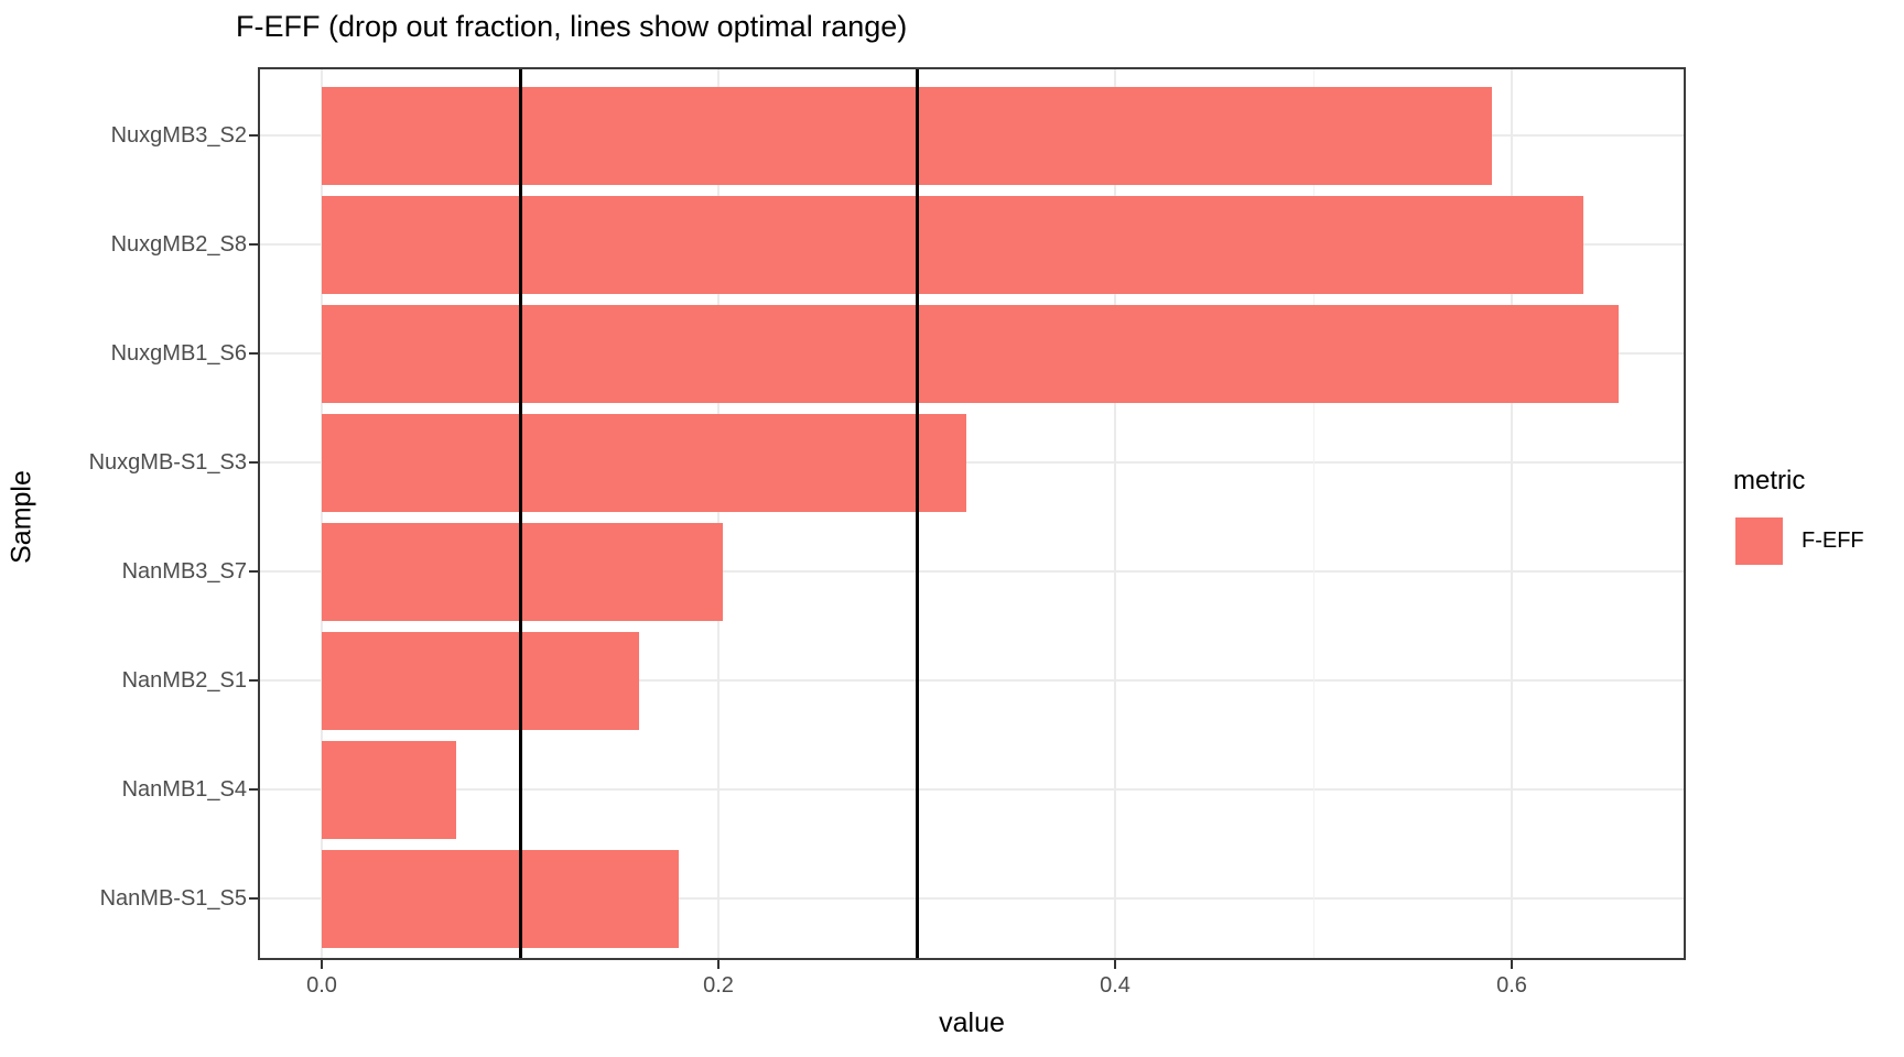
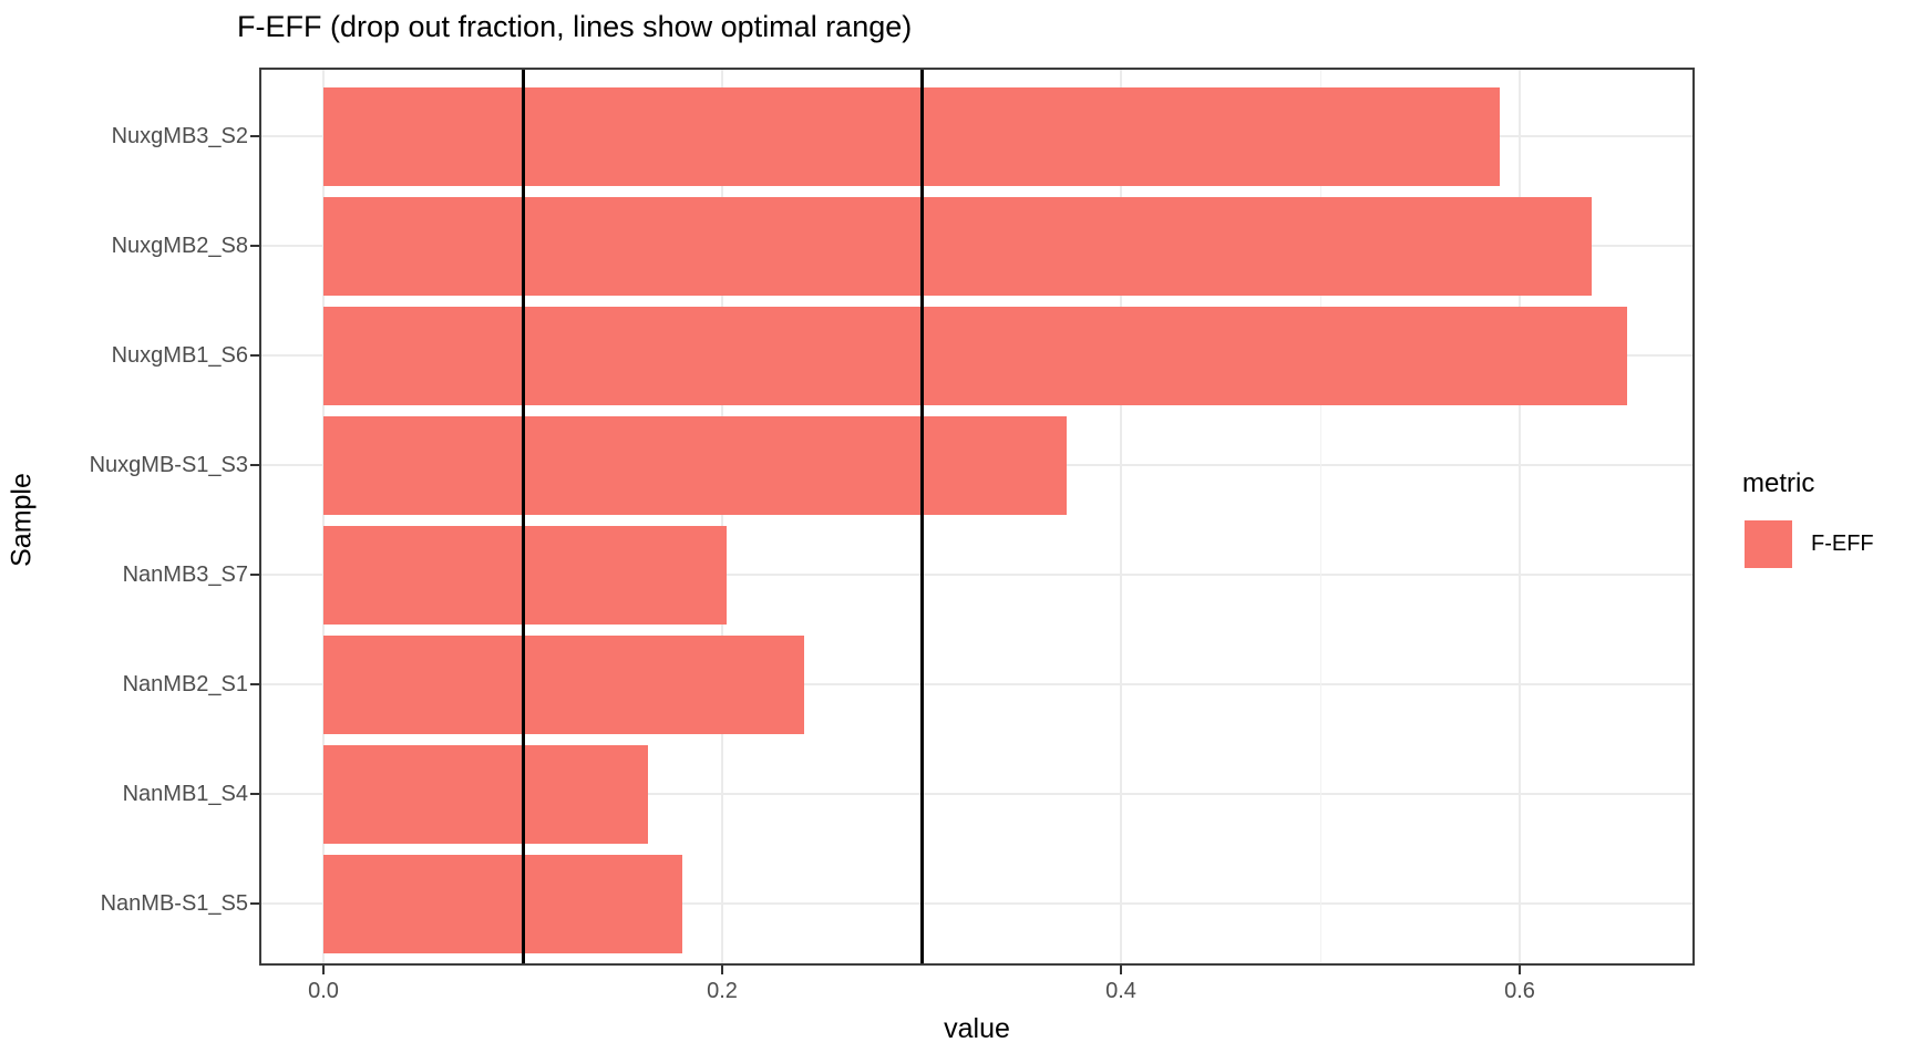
NuxgMB-S1_S3: 0.325 -> 0.373
NanMB2_S1: 0.160 -> 0.241
NanMB1_S4: 0.068 -> 0.163
